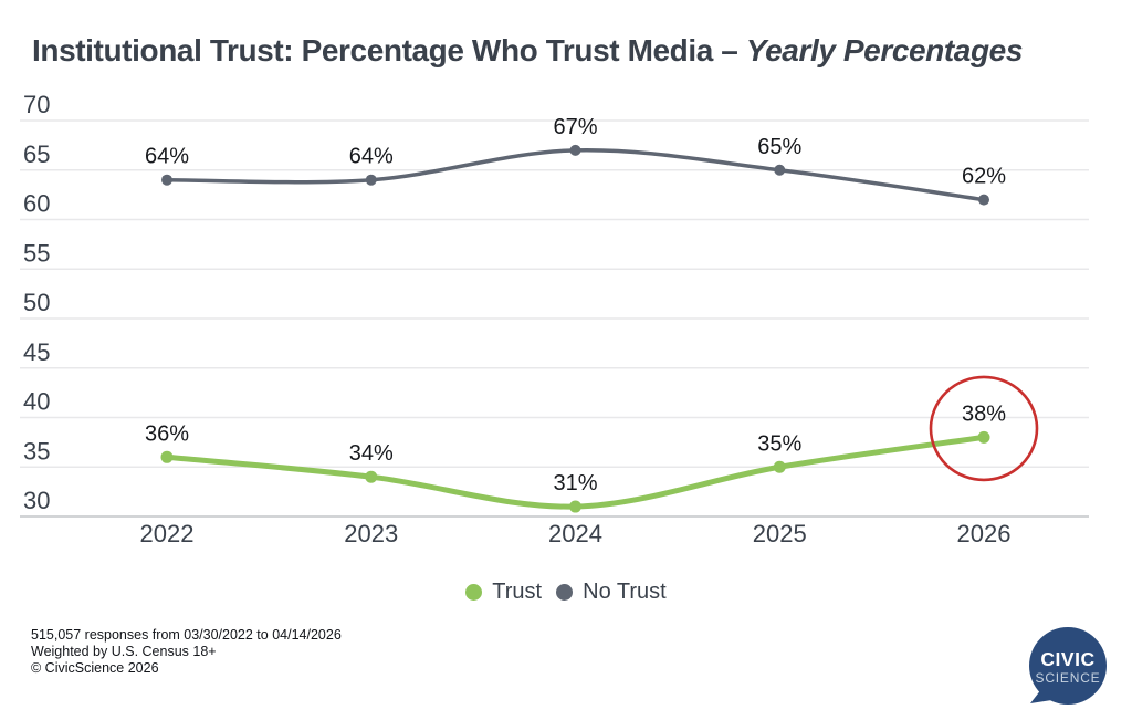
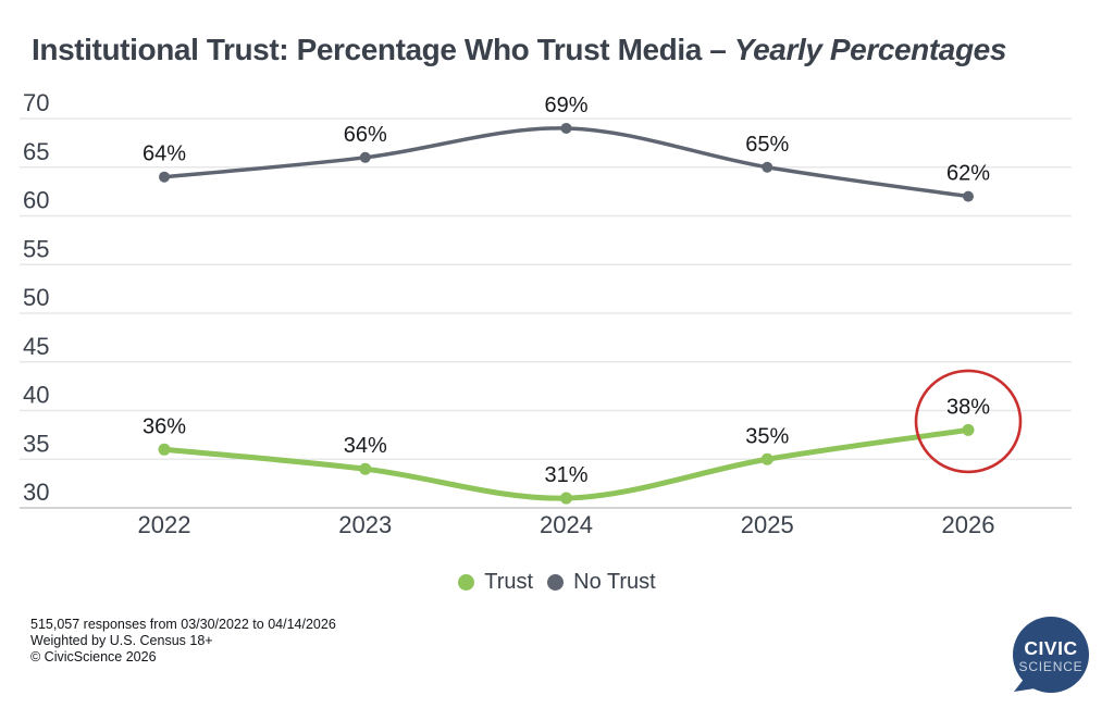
No Trust/2023: 64% -> 66%
No Trust/2024: 67% -> 69%
